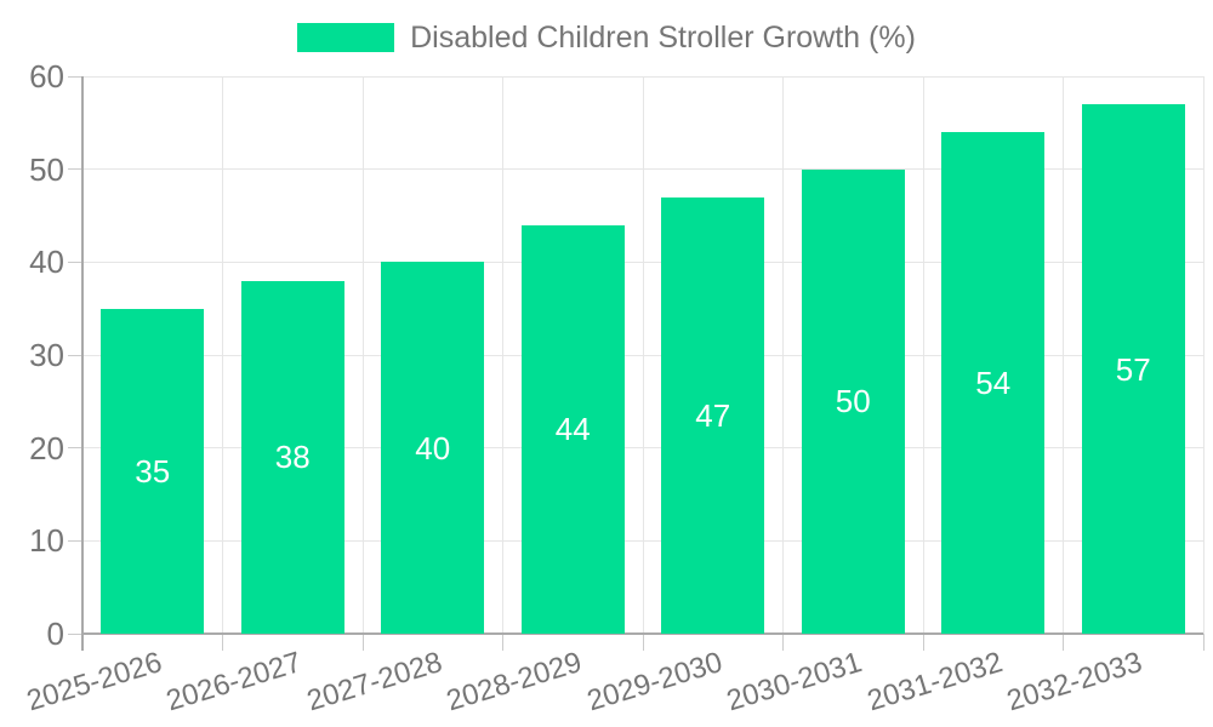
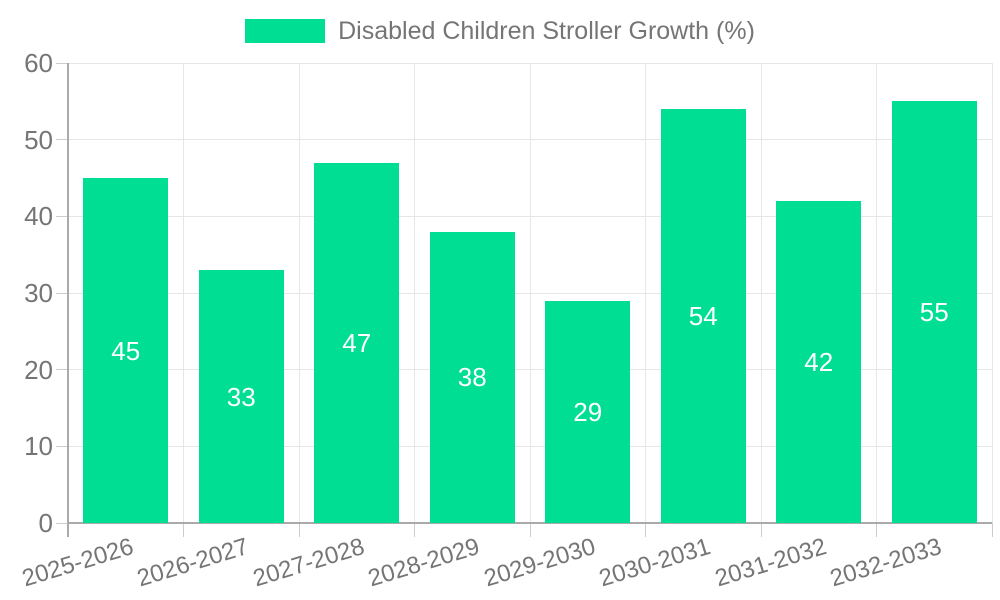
2025-2026: 35 -> 45
2026-2027: 38 -> 33
2027-2028: 40 -> 47
2028-2029: 44 -> 38
2029-2030: 47 -> 29
2030-2031: 50 -> 54
2031-2032: 54 -> 42
2032-2033: 57 -> 55
